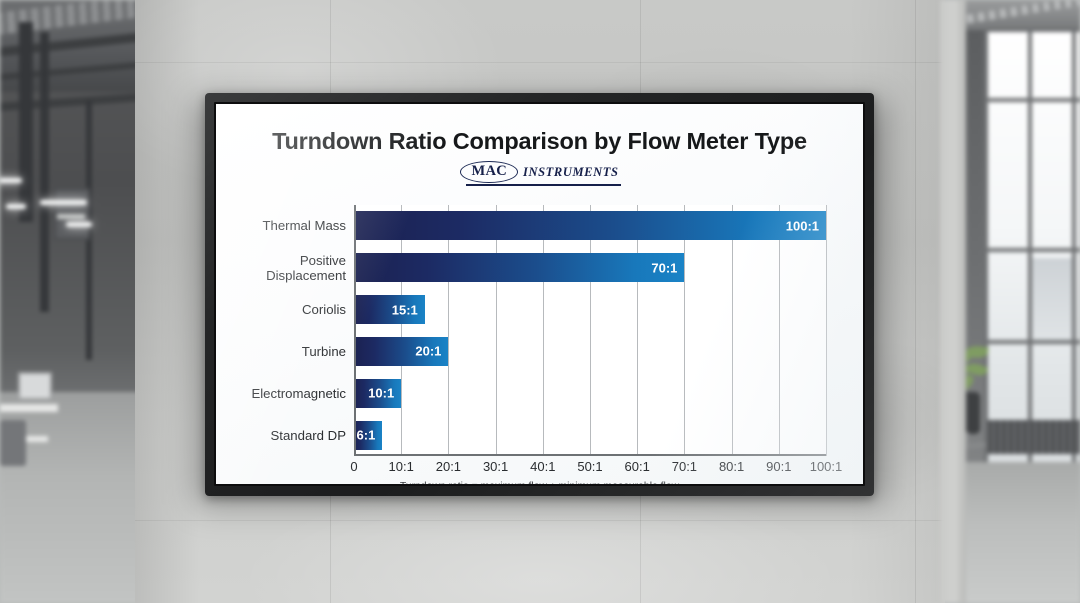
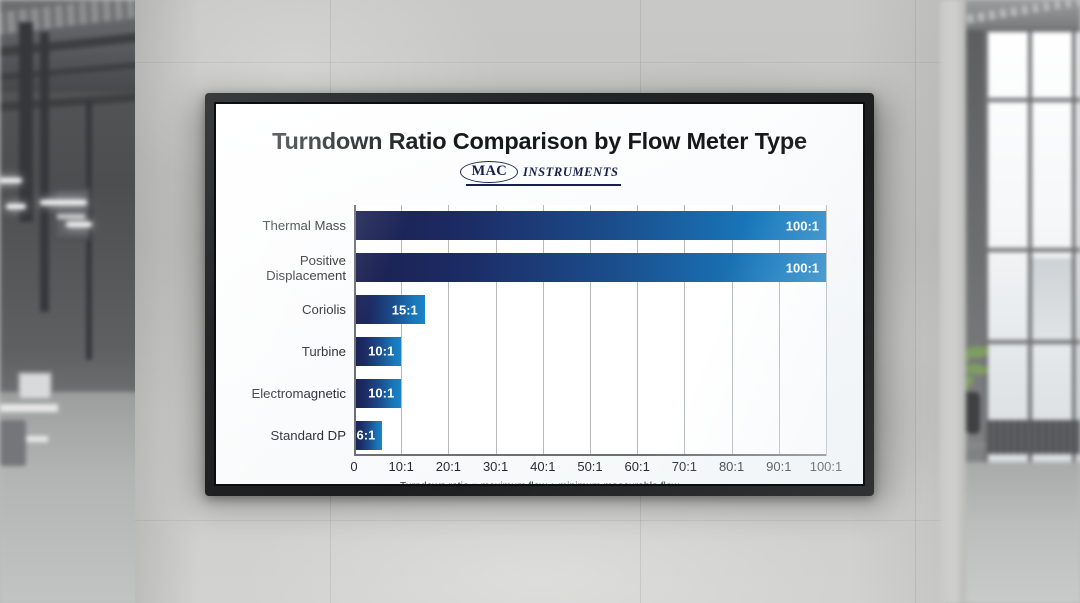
Positive Displacement: 70 -> 100
Turbine: 20 -> 10
